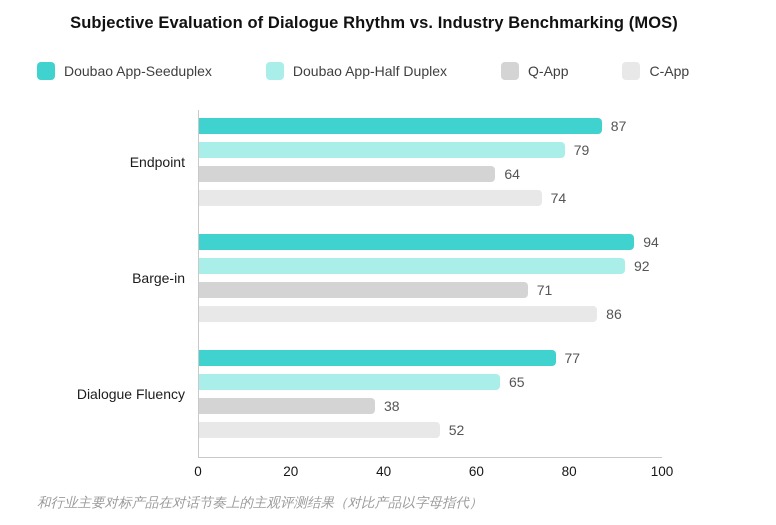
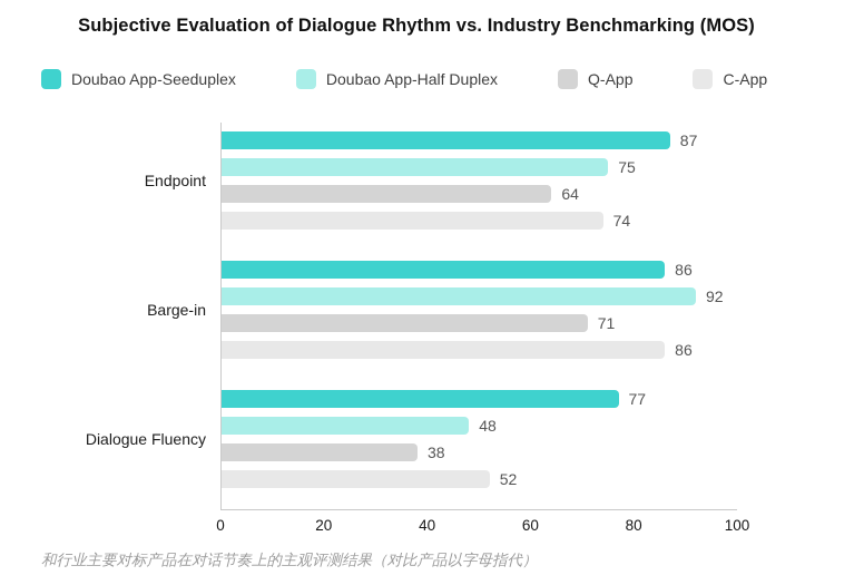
Doubao App-Half Duplex/Endpoint: 79 -> 75
Doubao App-Seeduplex/Barge-in: 94 -> 86
Doubao App-Half Duplex/Dialogue Fluency: 65 -> 48
